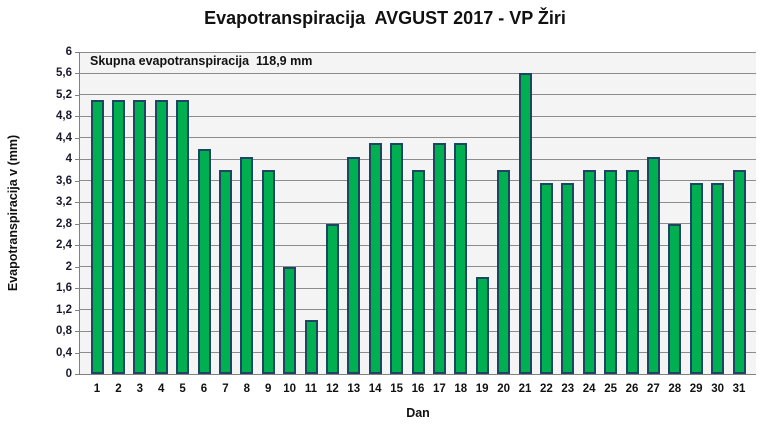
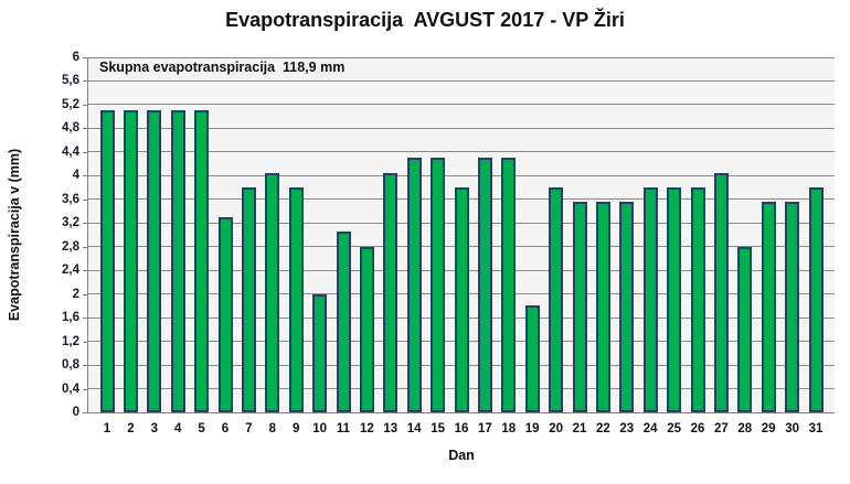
6: 4,2 -> 3,3
11: 1,0 -> 3,0
21: 5,6 -> 3,5
